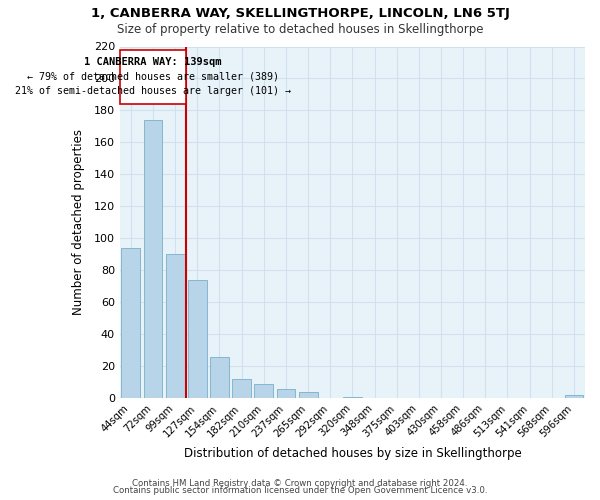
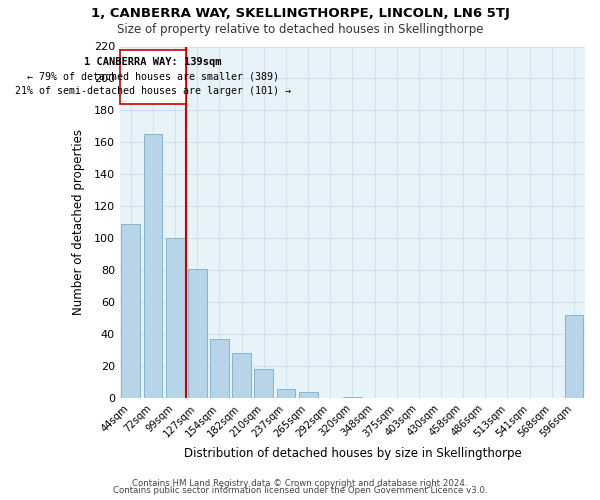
44sqm: 94 -> 109
72sqm: 174 -> 165
99sqm: 90 -> 100
127sqm: 74 -> 81
154sqm: 26 -> 37
182sqm: 12 -> 28
210sqm: 9 -> 18
596sqm: 2 -> 52
